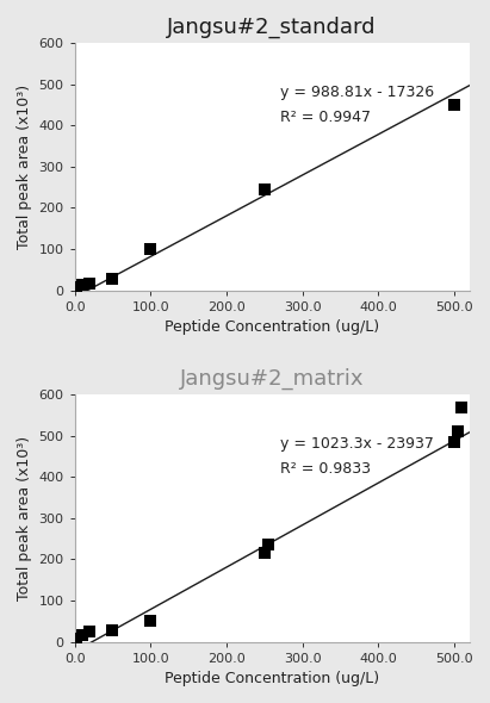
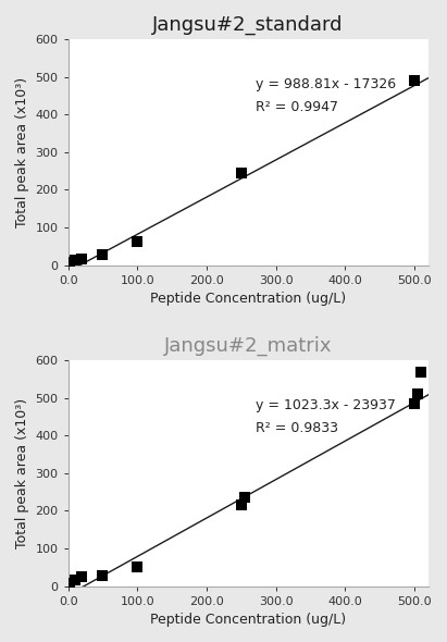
Jangsu#2_standard/100.0: 100 -> 62
Jangsu#2_standard/500.0: 450 -> 490
